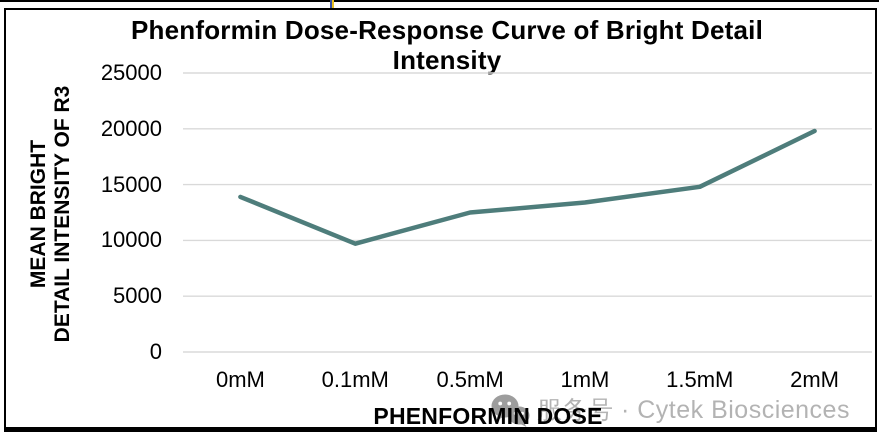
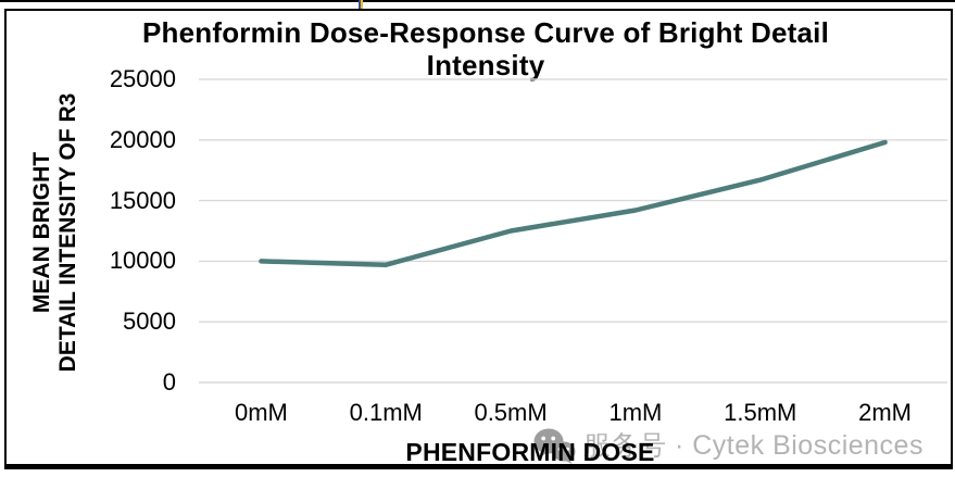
0mM: 13900 -> 10000
1mM: 13400 -> 14200
1.5mM: 14800 -> 16700
